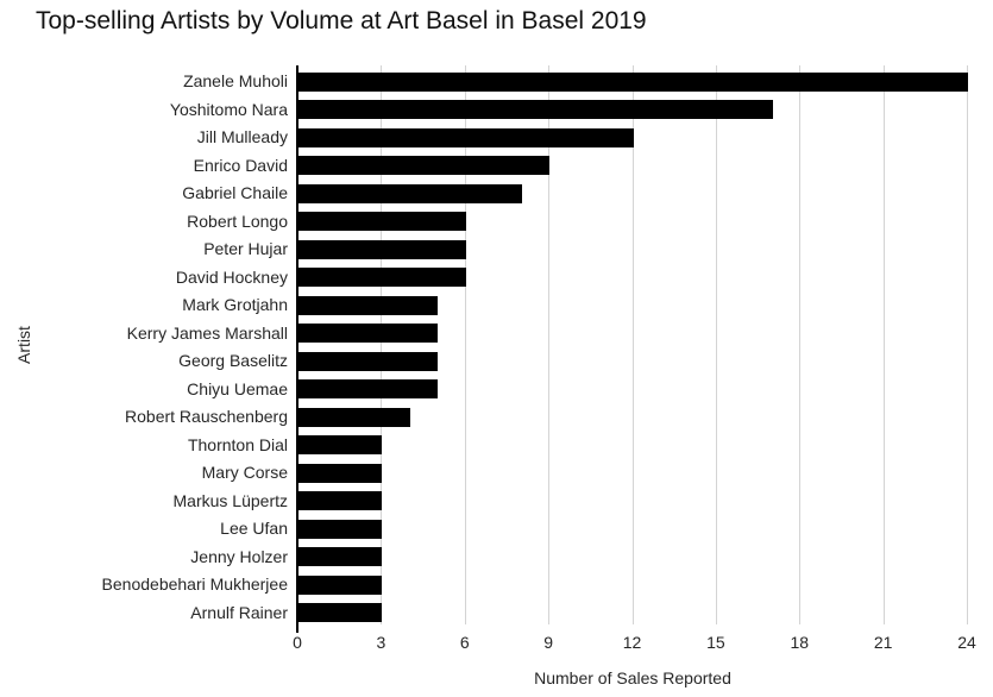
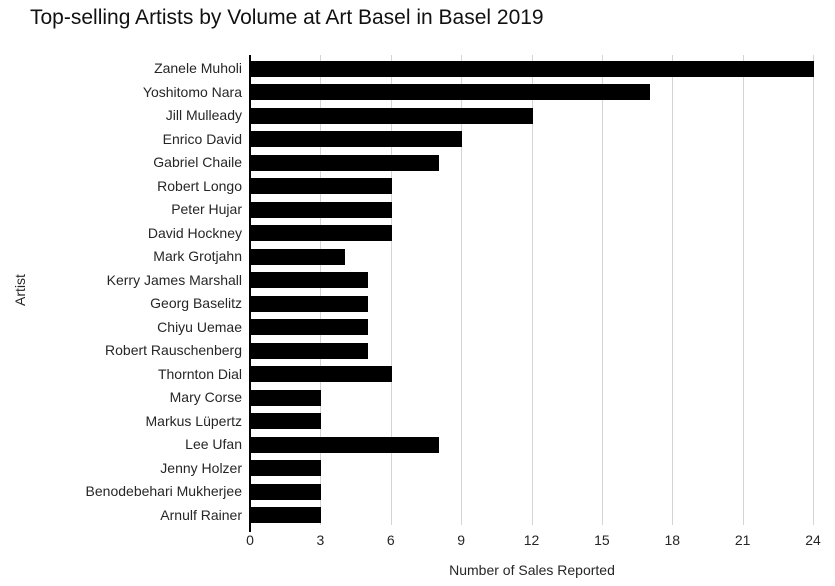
Mark Grotjahn: 5 -> 4
Robert Rauschenberg: 4 -> 5
Thornton Dial: 3 -> 6
Lee Ufan: 3 -> 8
